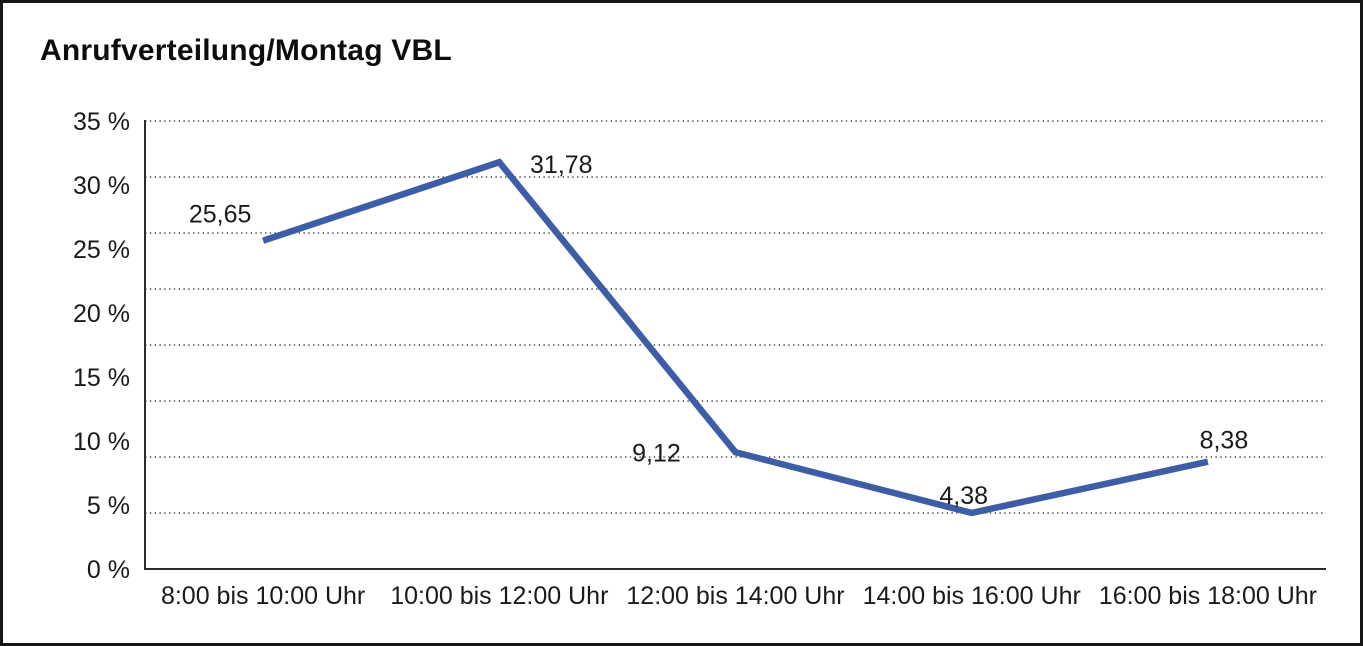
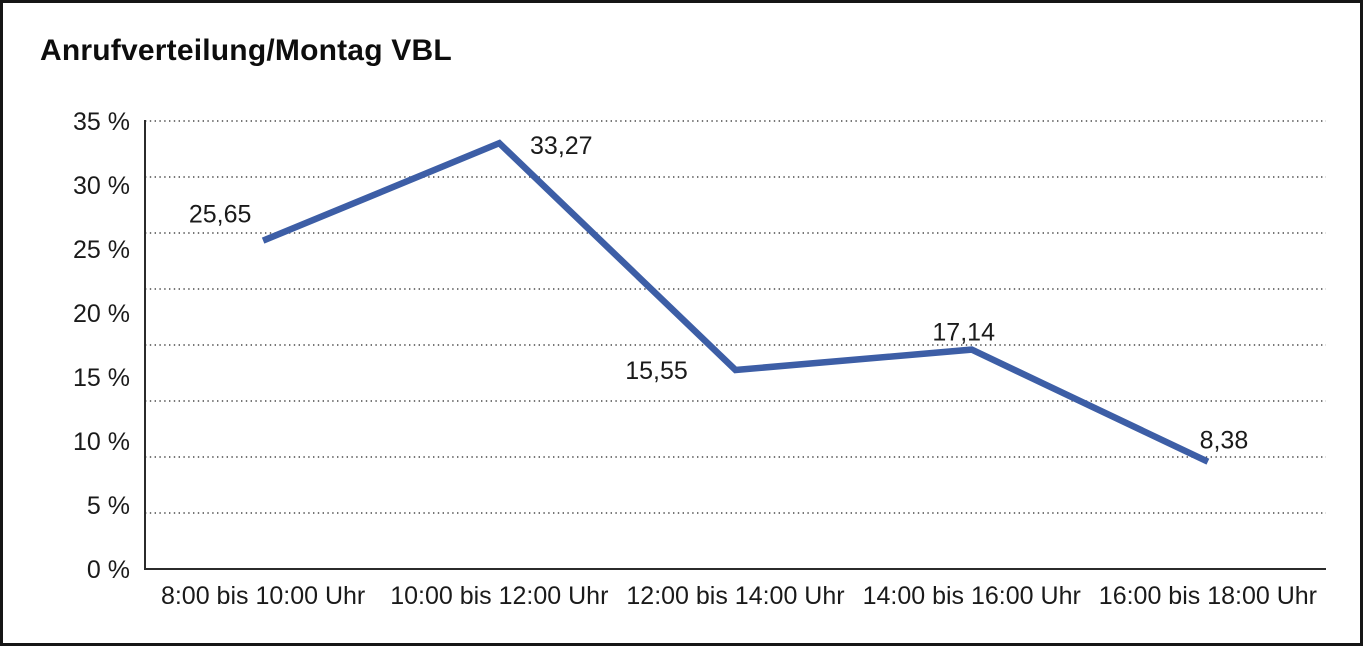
10:00 bis 12:00 Uhr: 31,78 -> 33,27
12:00 bis 14:00 Uhr: 9,12 -> 15,55
14:00 bis 16:00 Uhr: 4,38 -> 17,14
